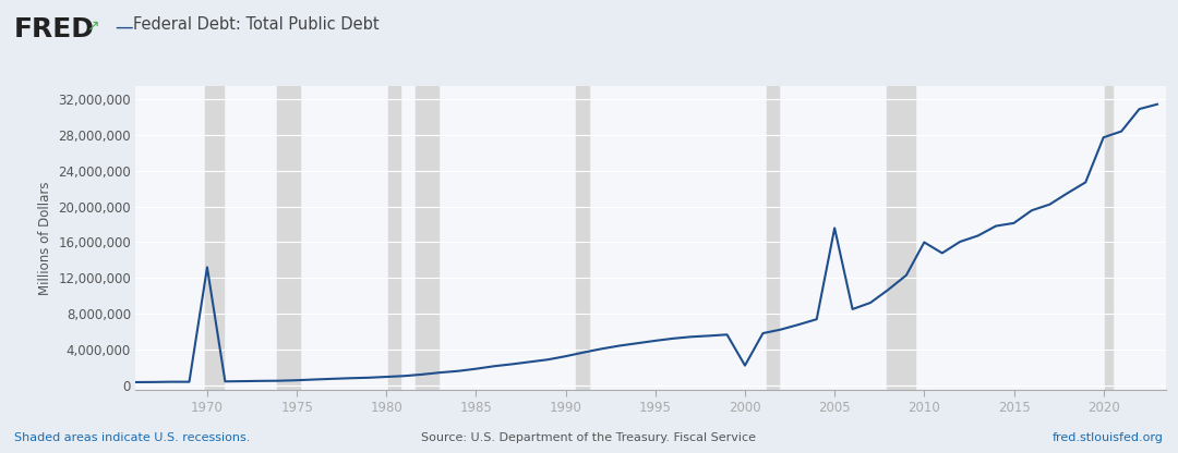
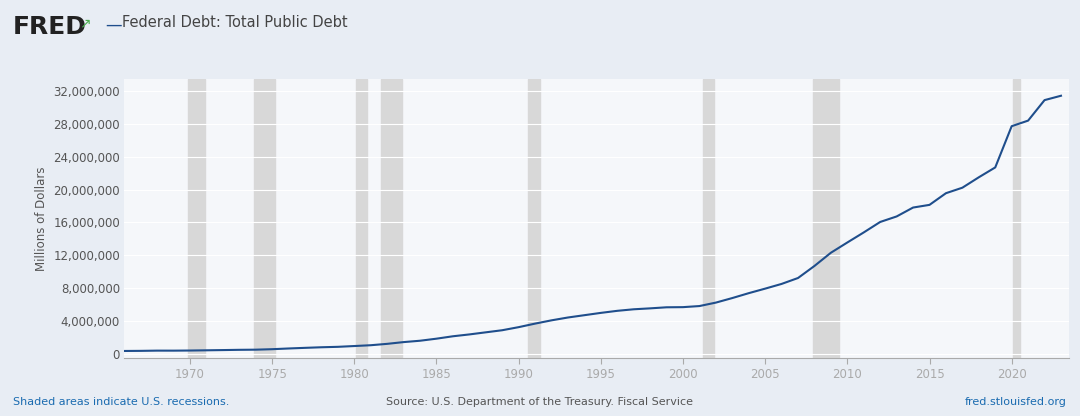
1970: 13,200,000 -> 400,000
2000: 2,200,000 -> 5,700,000
2005: 17,600,000 -> 7,900,000
2010: 16,000,000 -> 13,600,000
